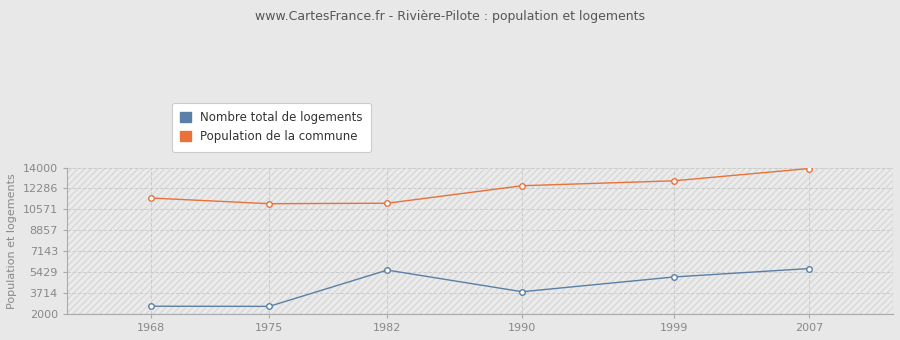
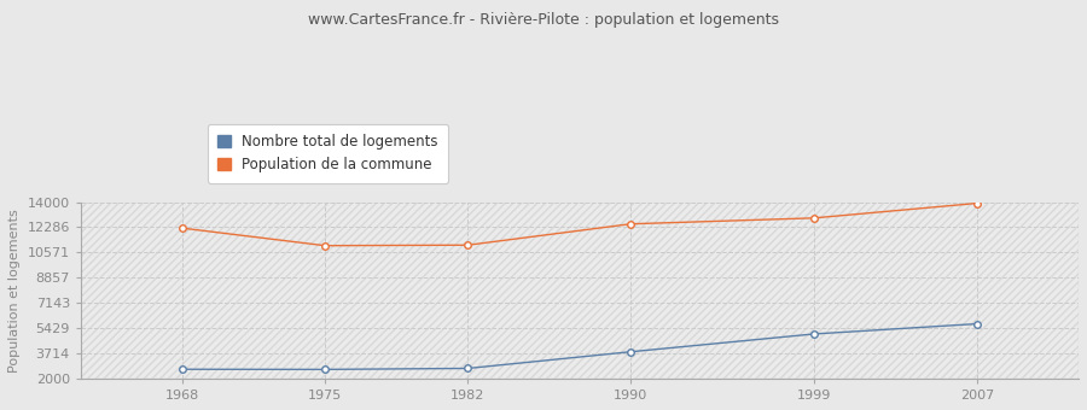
Population de la commune/1968: 11500 -> 12200
Nombre total de logements/1982: 5600 -> 2700
